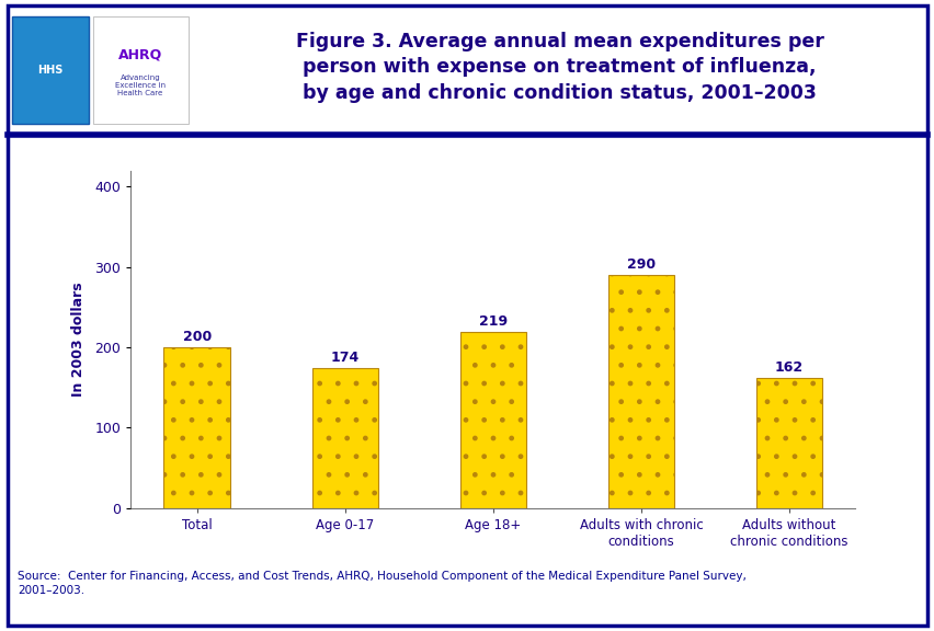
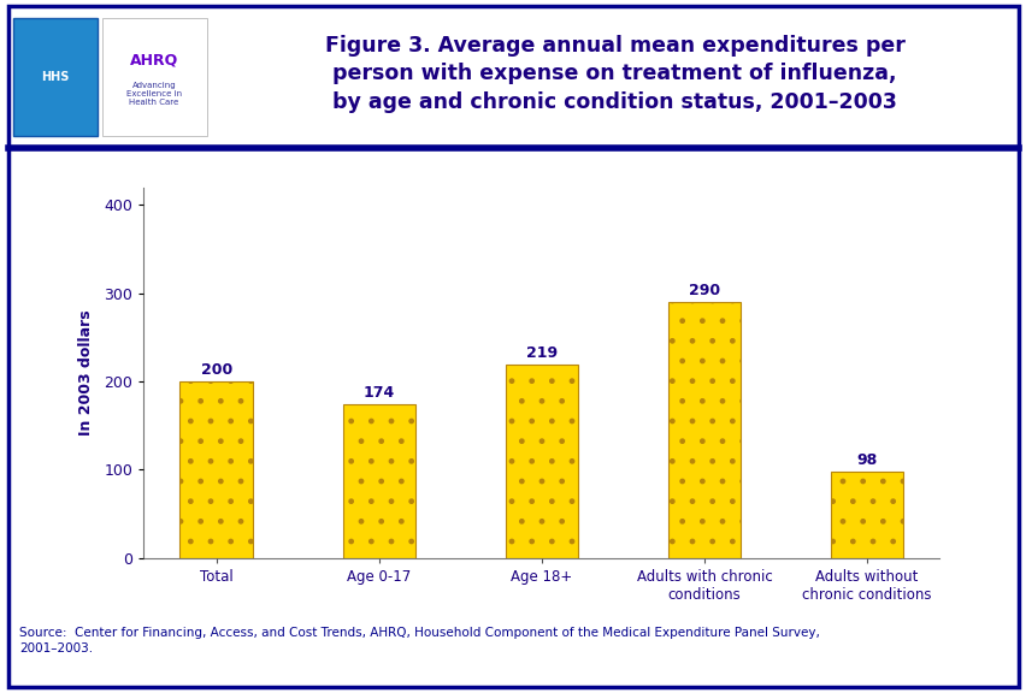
Adults without chronic conditions: 162 -> 98
